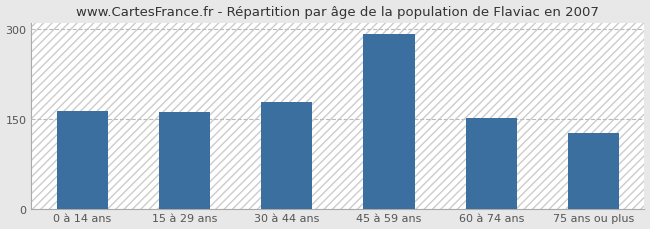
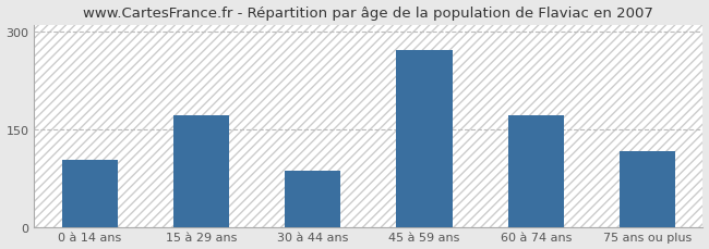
0 à 14 ans: 163 -> 102
15 à 29 ans: 161 -> 172
30 à 44 ans: 178 -> 86
45 à 59 ans: 292 -> 272
60 à 74 ans: 151 -> 172
75 ans ou plus: 126 -> 116
